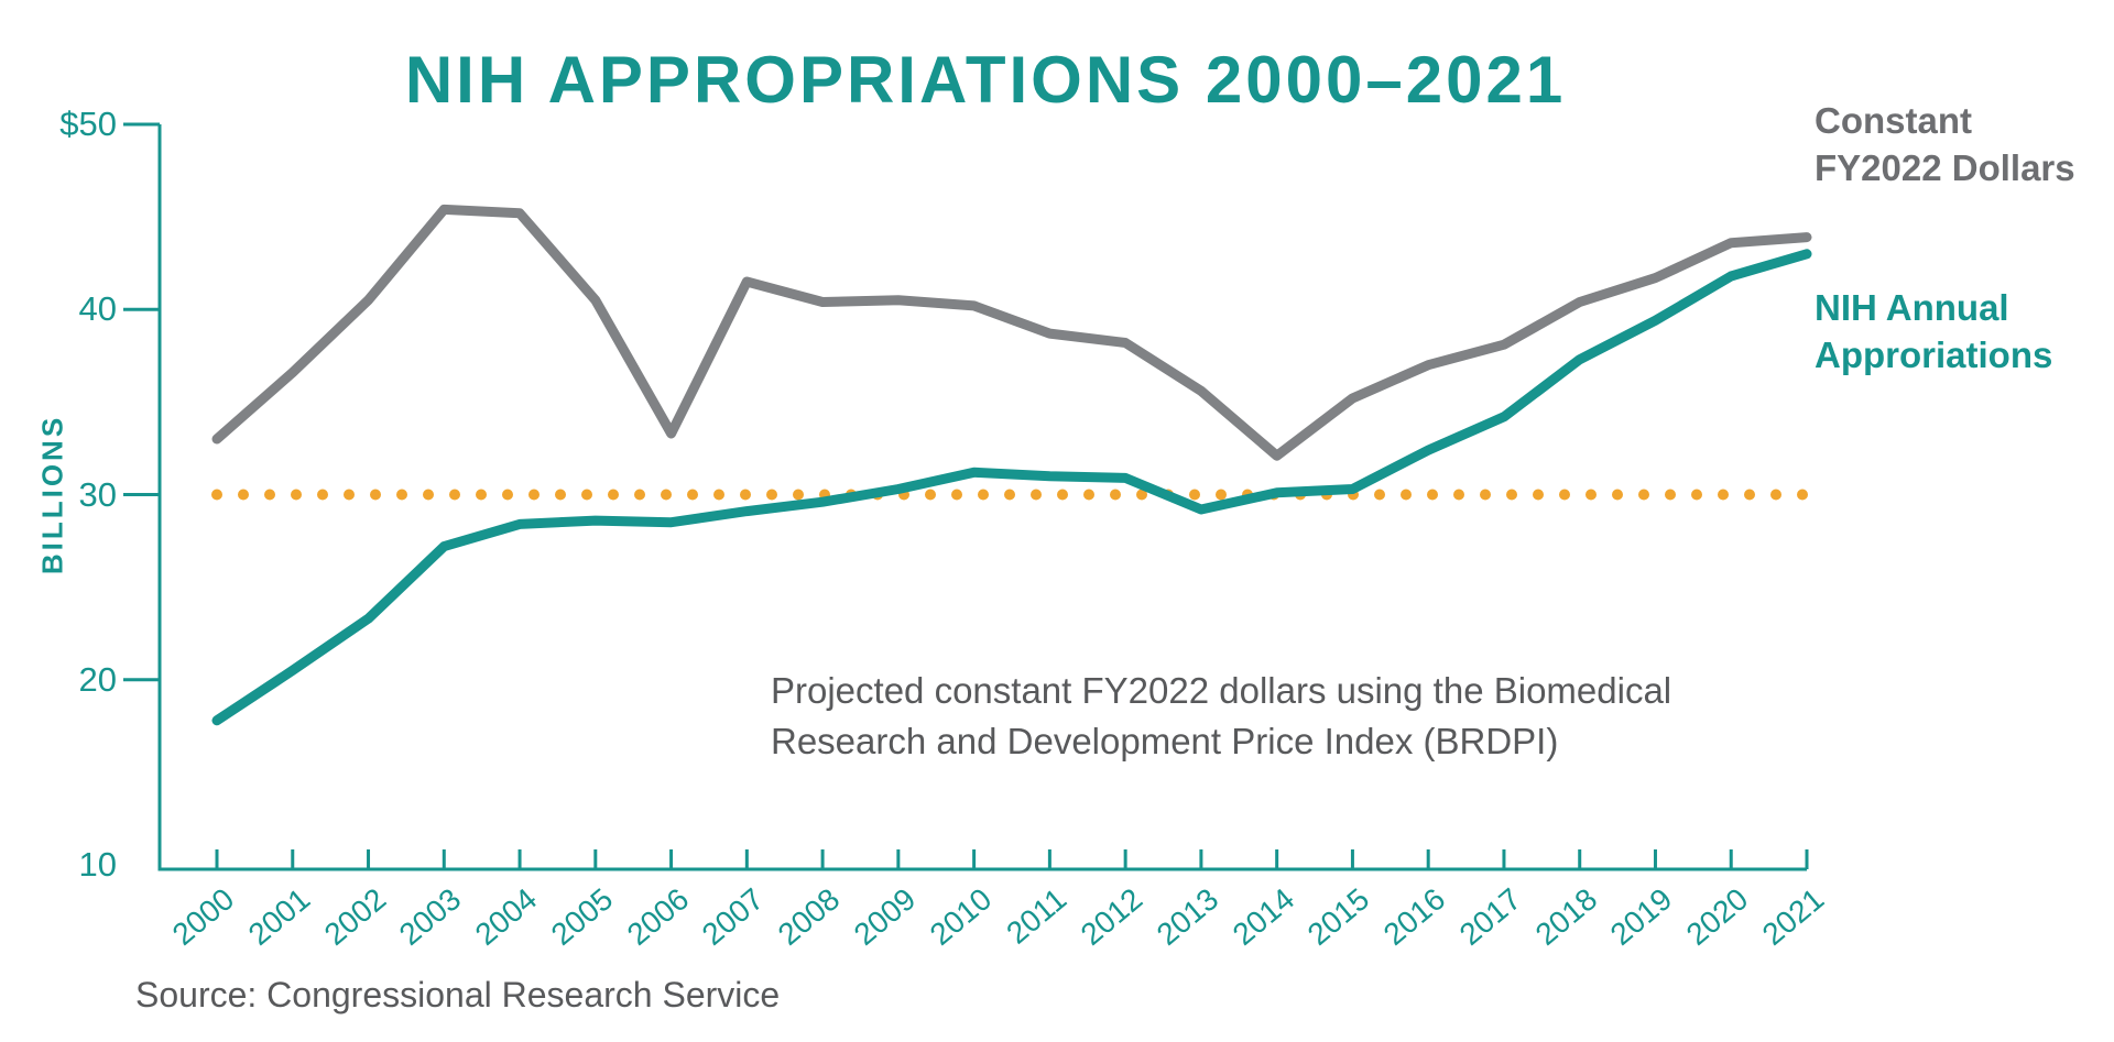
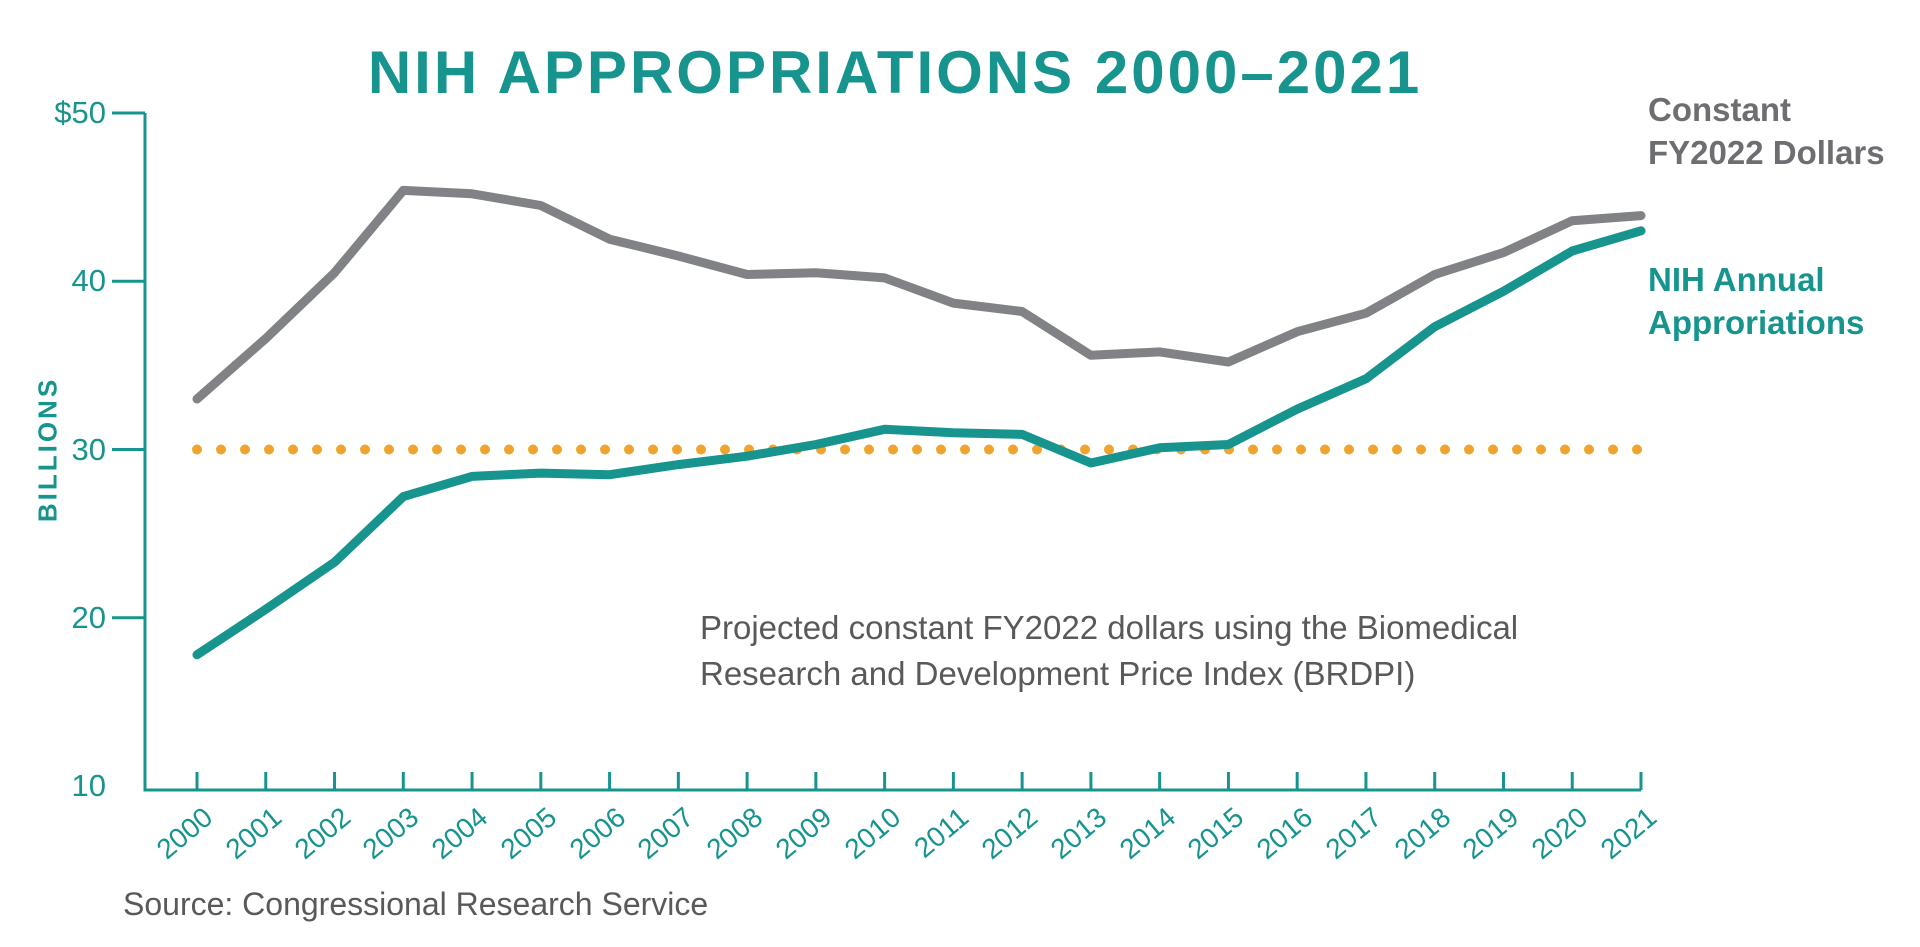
Constant FY2022 Dollars/2005: $40.5 -> $44.5
Constant FY2022 Dollars/2006: $33.3 -> $42.5
Constant FY2022 Dollars/2014: $32.1 -> $35.8
